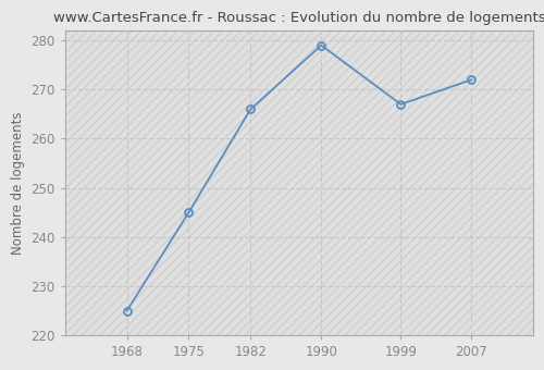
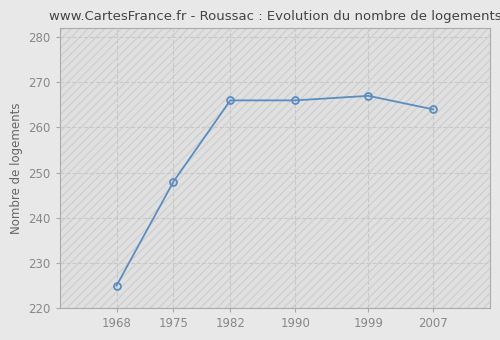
1975: 245 -> 248
1990: 279 -> 266
2007: 272 -> 264
